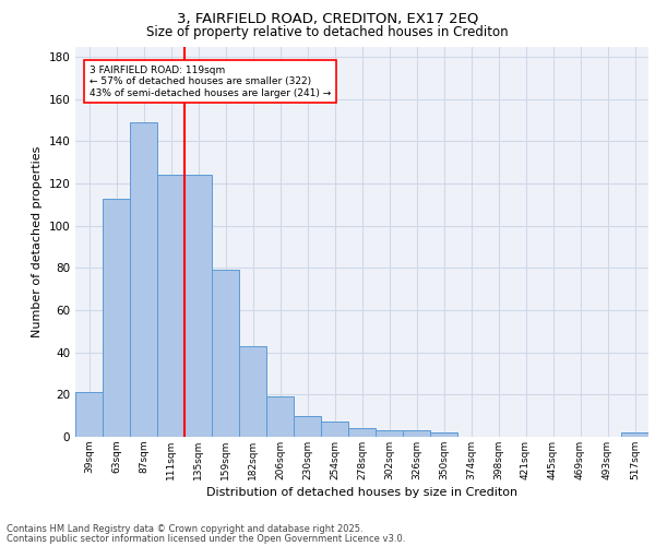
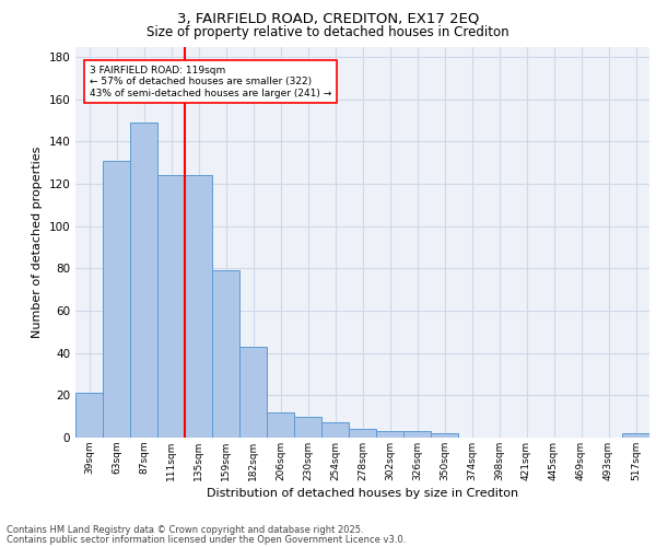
63sqm: 113 -> 131
206sqm: 19 -> 12
